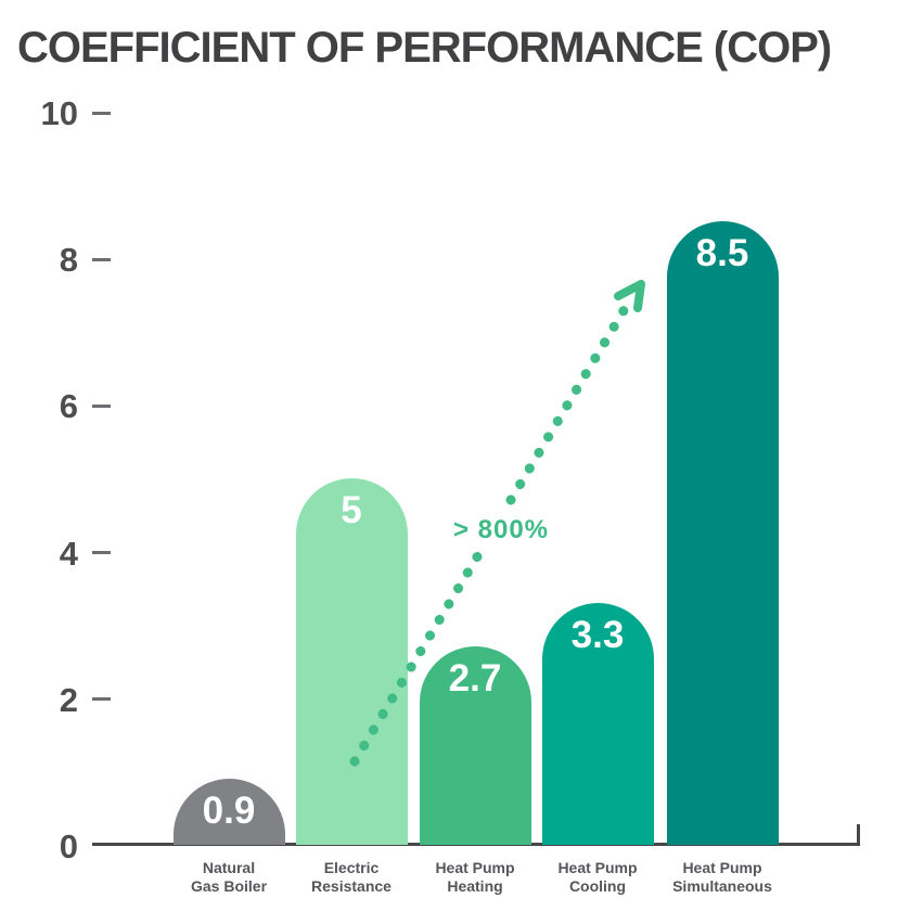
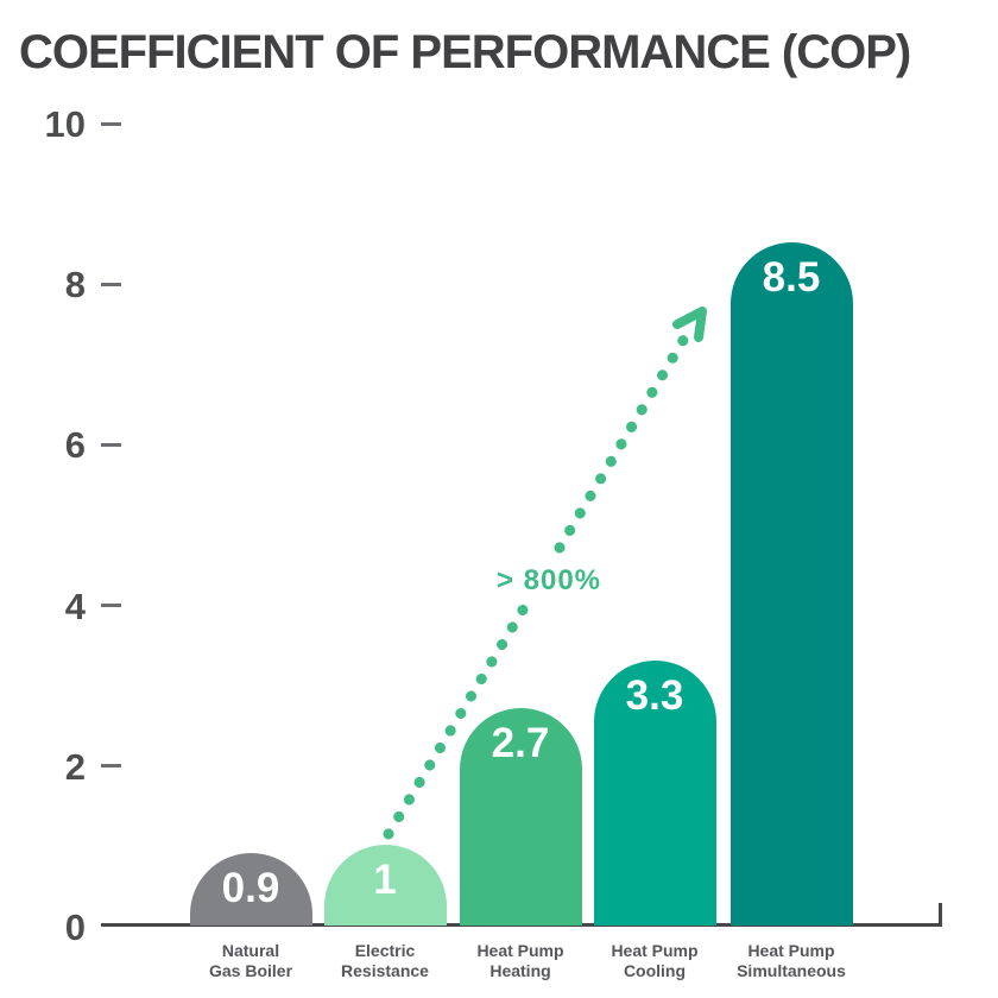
Electric Resistance: 5 -> 1
